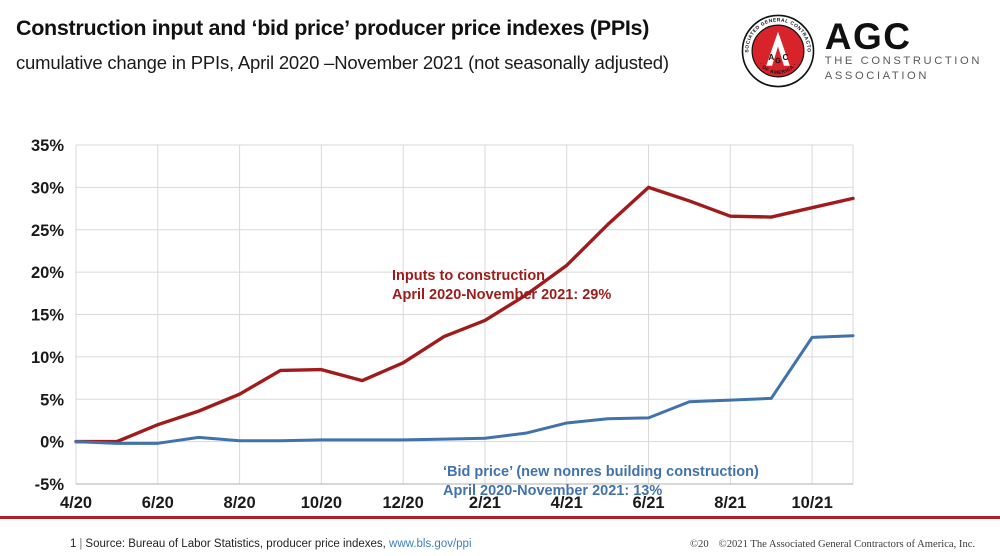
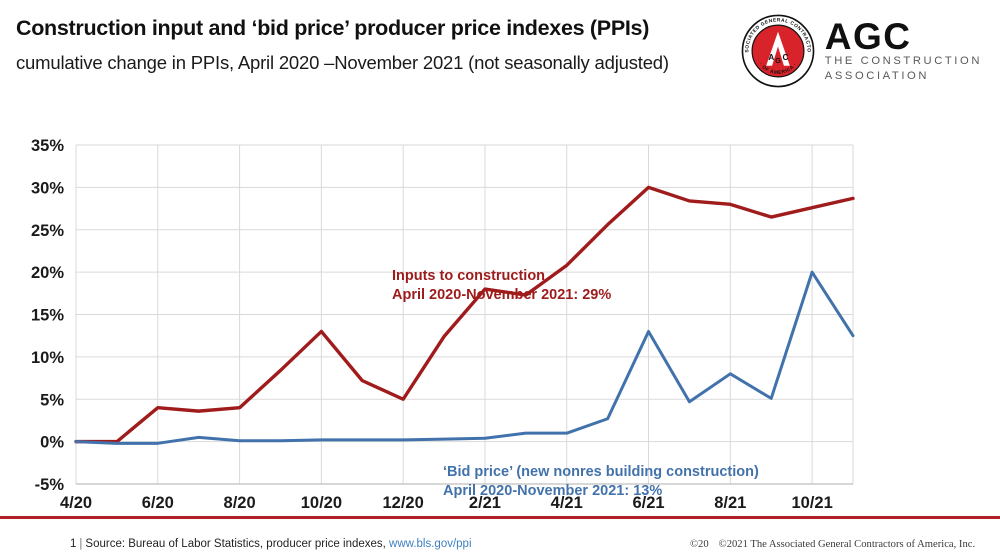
Inputs to construction/6/20: 2% -> 4%
Inputs to construction/8/20: 6% -> 4%
Inputs to construction/10/20: 8% -> 13%
Inputs to construction/12/20: 9% -> 5%
Inputs to construction/2/21: 14% -> 18%
‘Bid price’ (new nonres building construction)/4/21: 2% -> 1%
‘Bid price’ (new nonres building construction)/6/21: 3% -> 13%
Inputs to construction/8/21: 27% -> 28%
‘Bid price’ (new nonres building construction)/8/21: 5% -> 8%
‘Bid price’ (new nonres building construction)/10/21: 12% -> 20%
